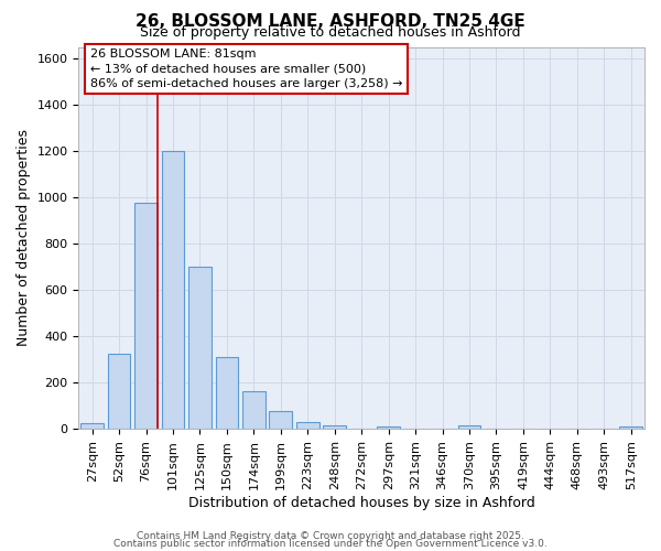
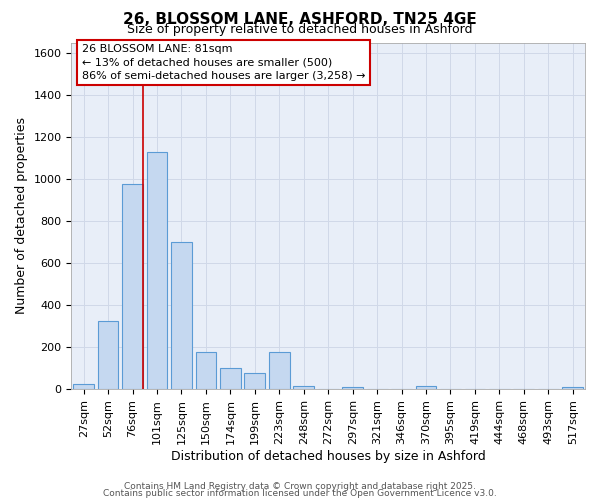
101sqm: 1200 -> 1130
150sqm: 310 -> 175
174sqm: 160 -> 100
223sqm: 30 -> 175
